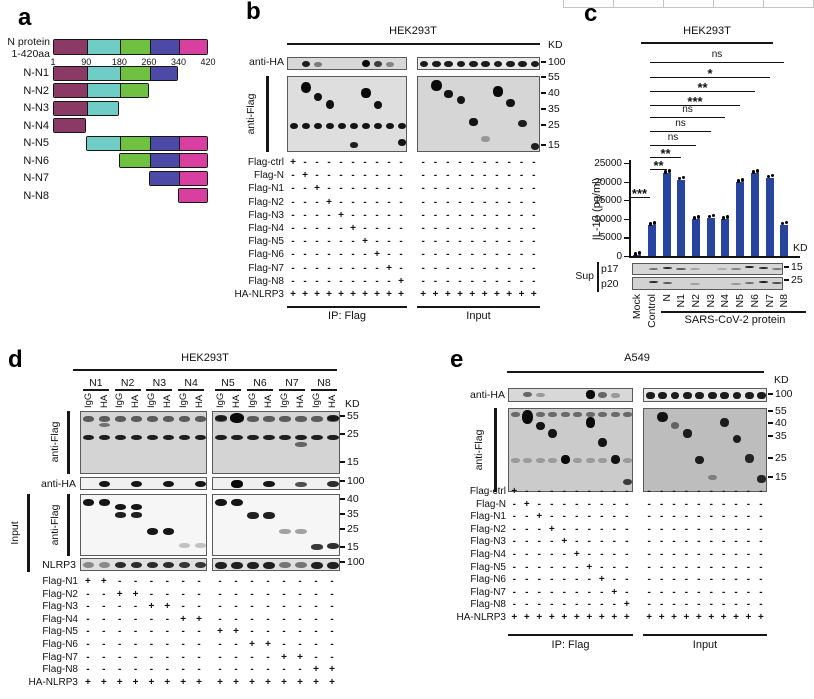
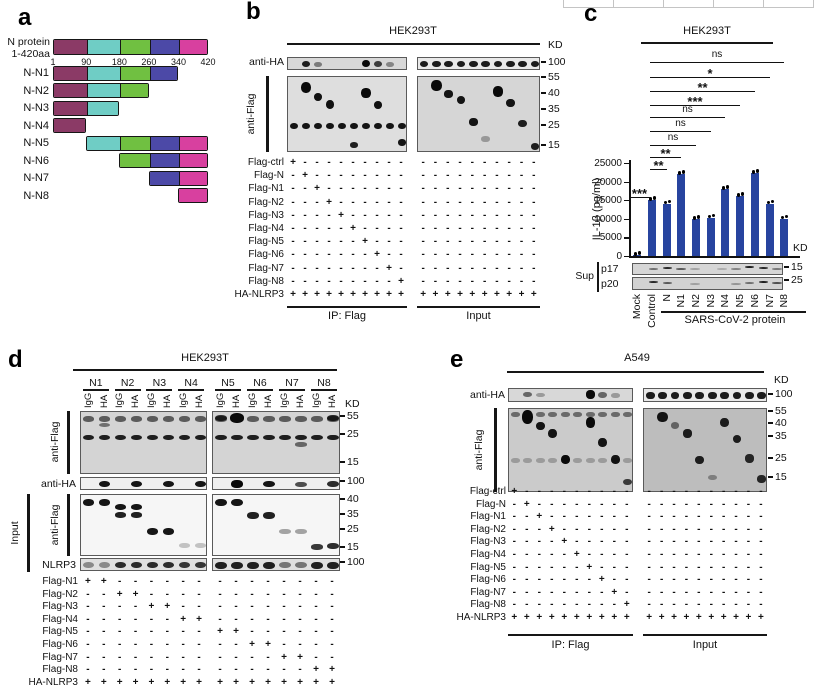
Control: 8000 -> 15000
N: 22000 -> 14000
N1: 20000 -> 22000
N4: 10000 -> 18000
N5: 20000 -> 16000
N7: 21000 -> 14000
N8: 8000 -> 10000
